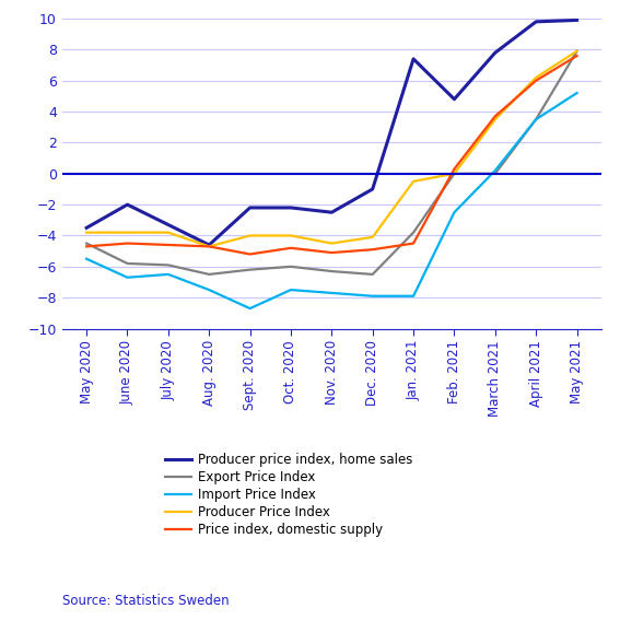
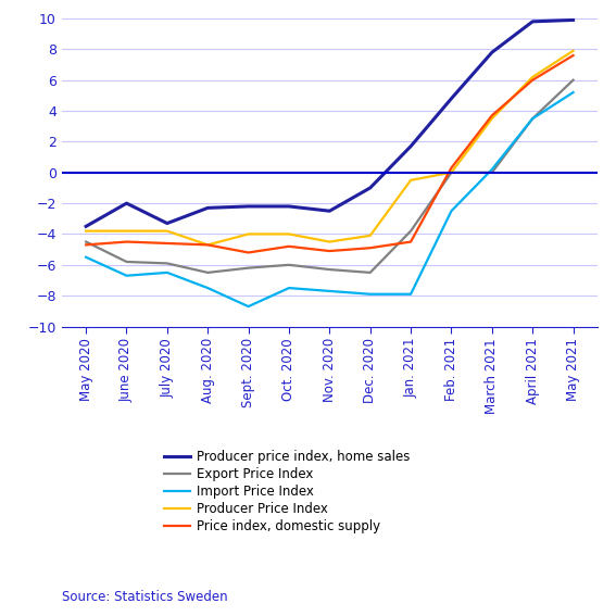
Producer price index, home sales/Aug. 2020: -4.6 -> -2.3
Producer price index, home sales/Jan. 2021: 7.4 -> 1.7
Export Price Index/May 2021: 7.9 -> 6.0
